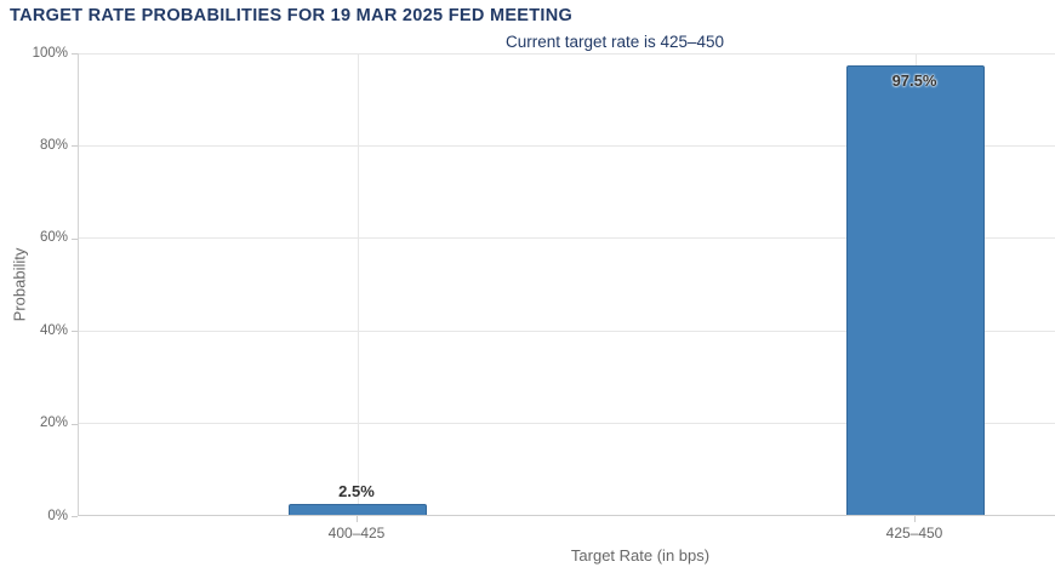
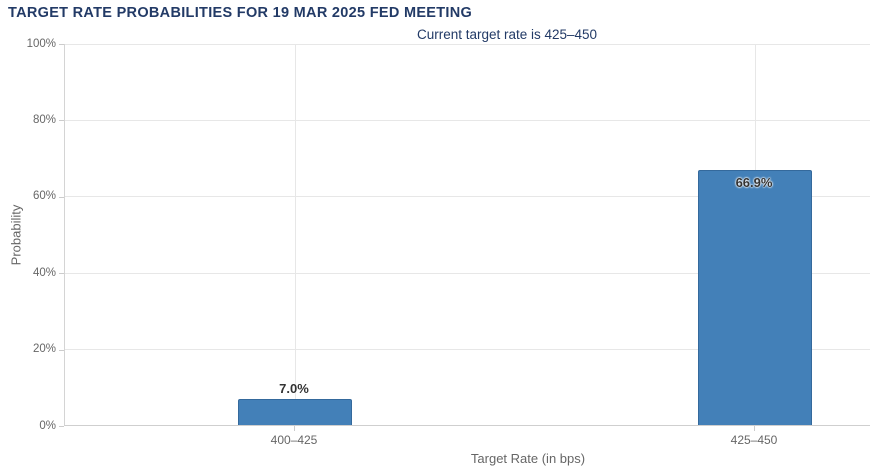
400–425: 2.5% -> 7.0%
425–450: 97.5% -> 66.9%
